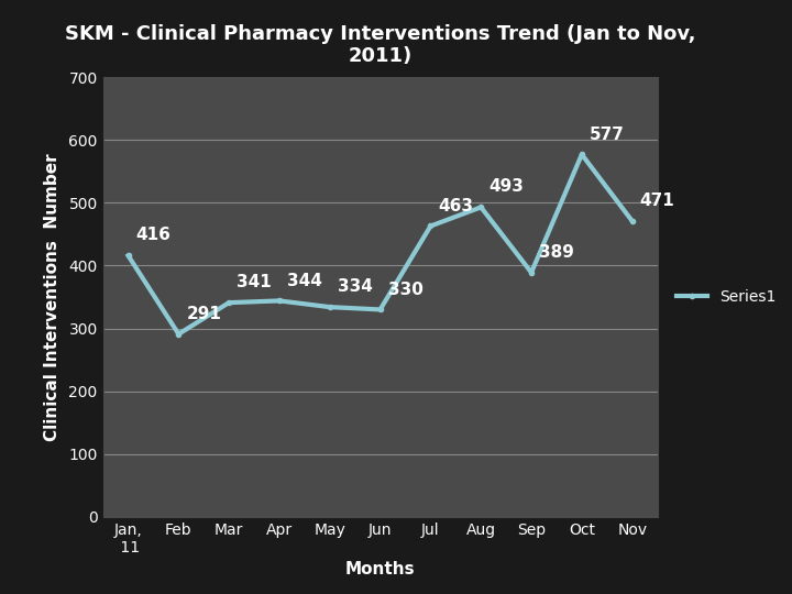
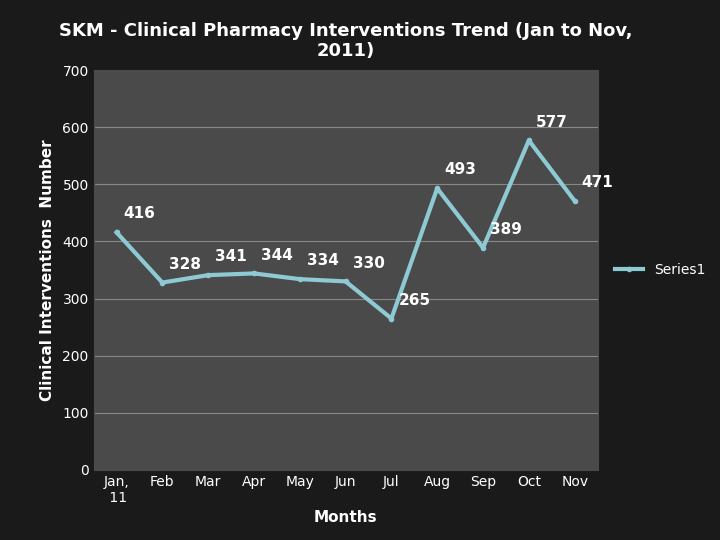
Feb: 291 -> 328
Jul: 463 -> 265
